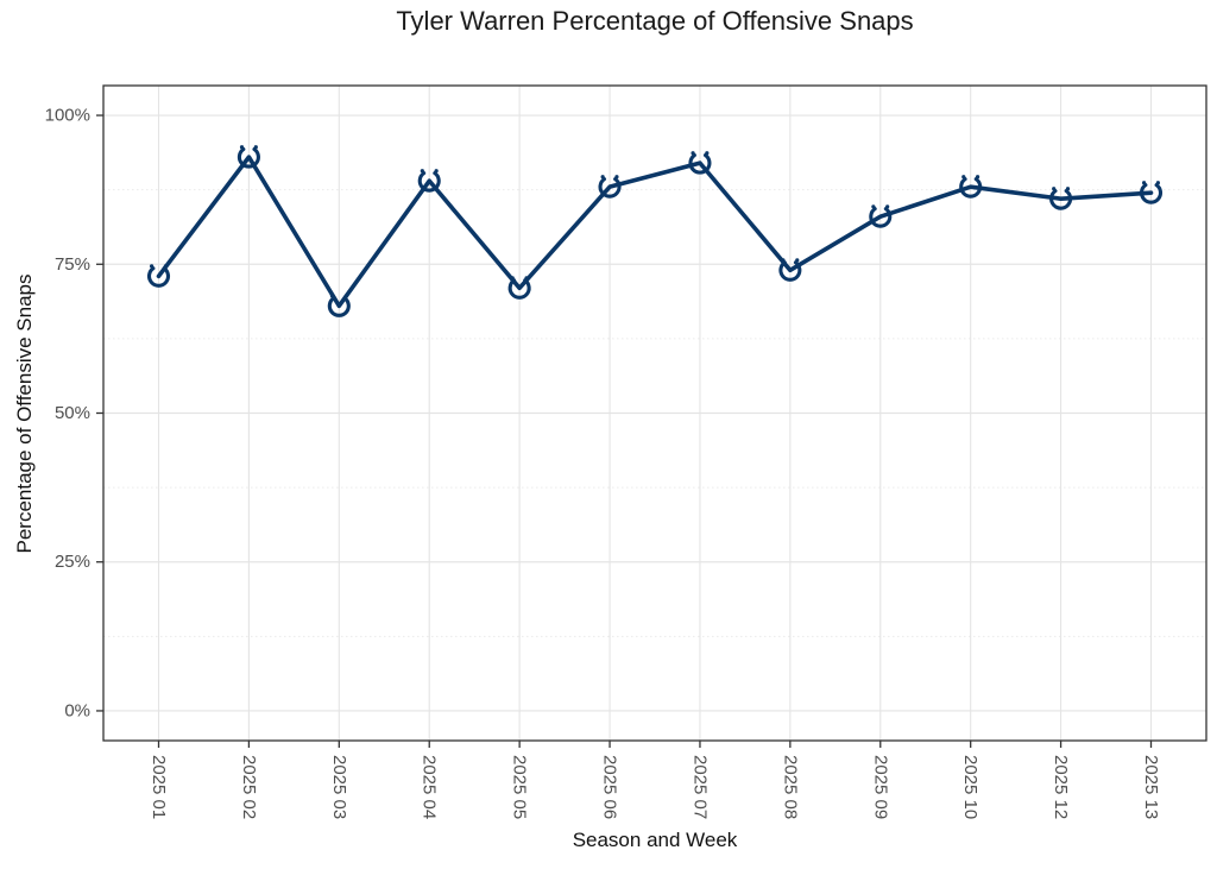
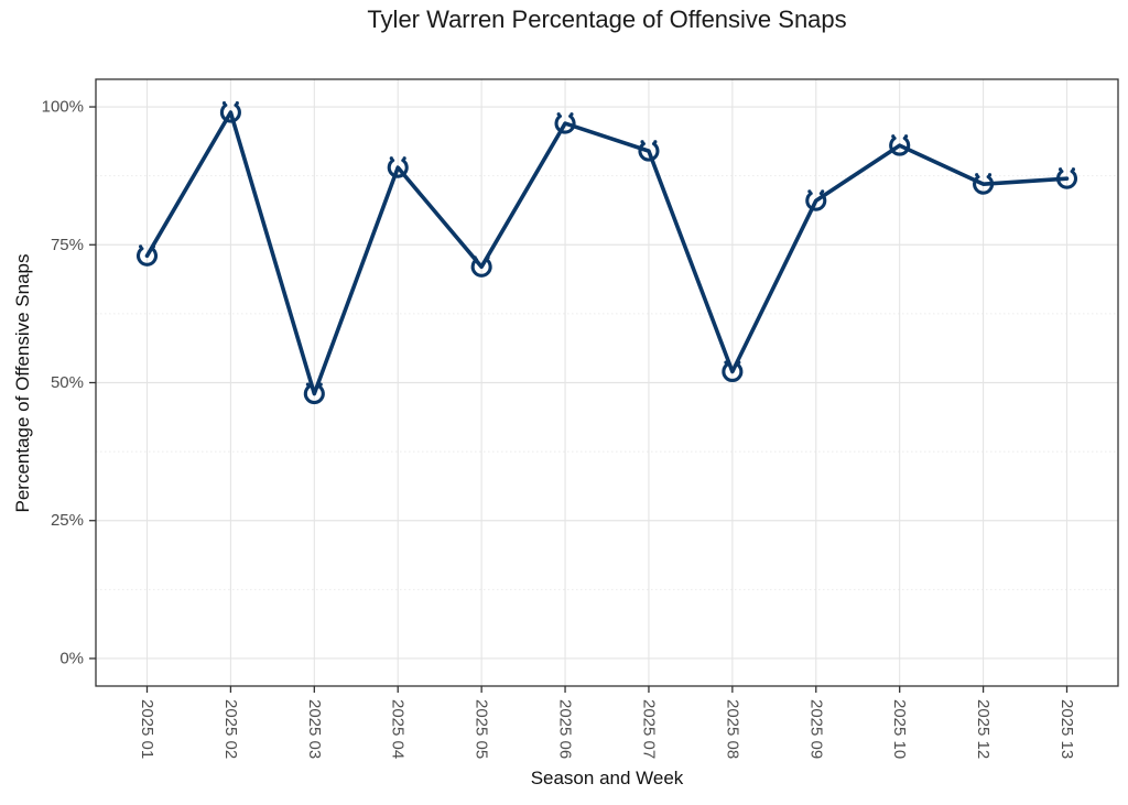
2025 02: 93% -> 99%
2025 03: 68% -> 48%
2025 06: 88% -> 97%
2025 08: 74% -> 52%
2025 10: 88% -> 93%
